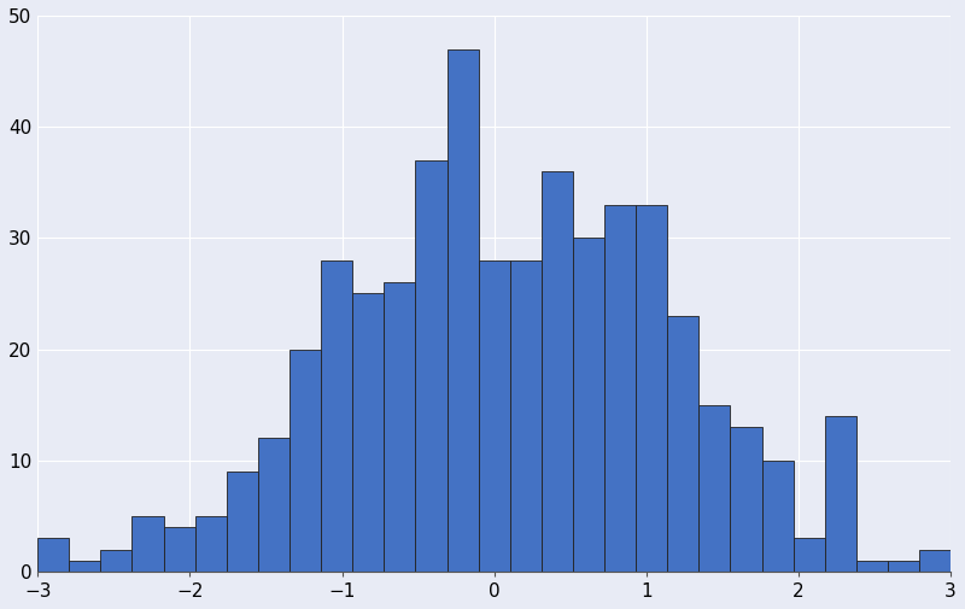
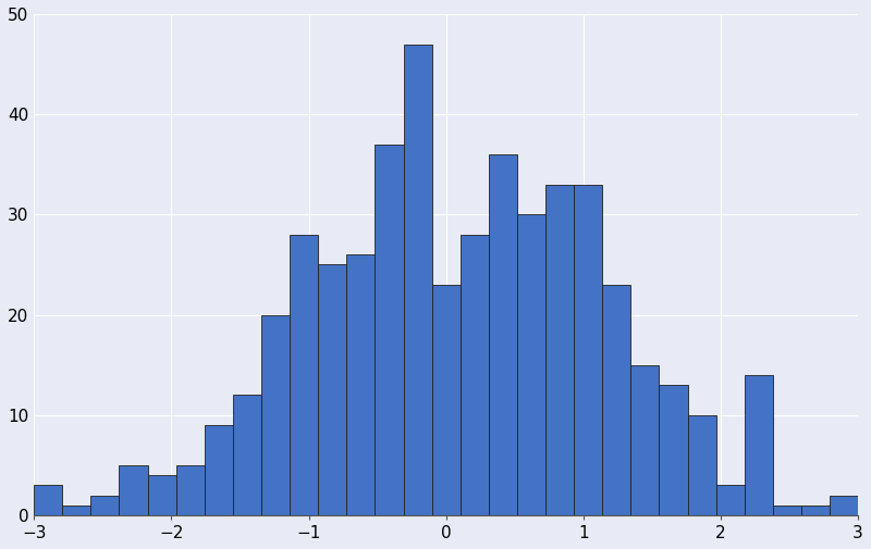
0: 28 -> 23
